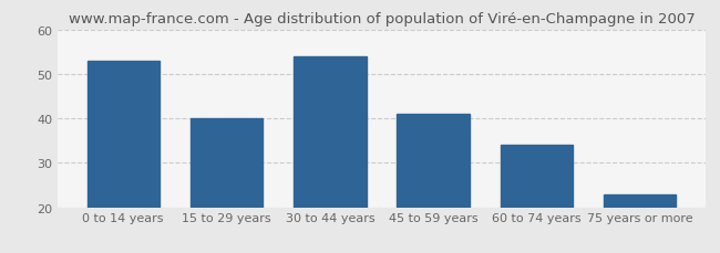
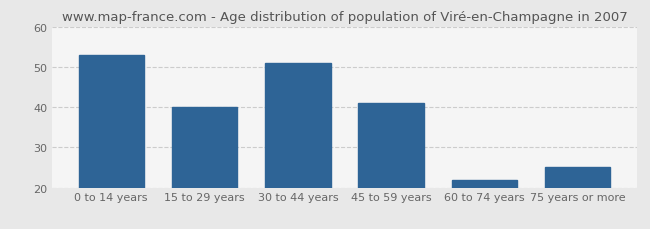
30 to 44 years: 54 -> 51
60 to 74 years: 34 -> 22
75 years or more: 23 -> 25
